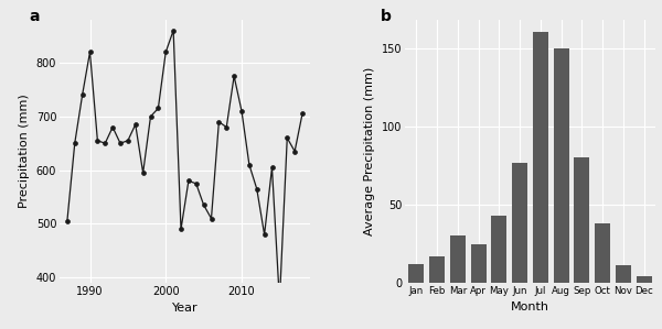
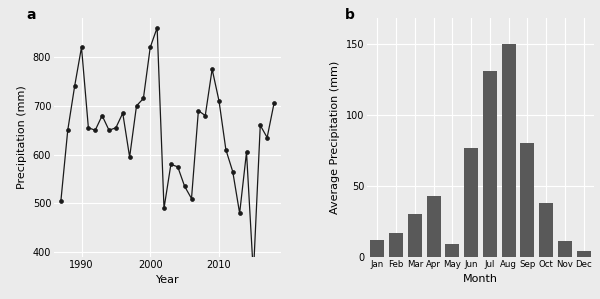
Apr: 25 -> 43
May: 43 -> 9
Jul: 160 -> 131
